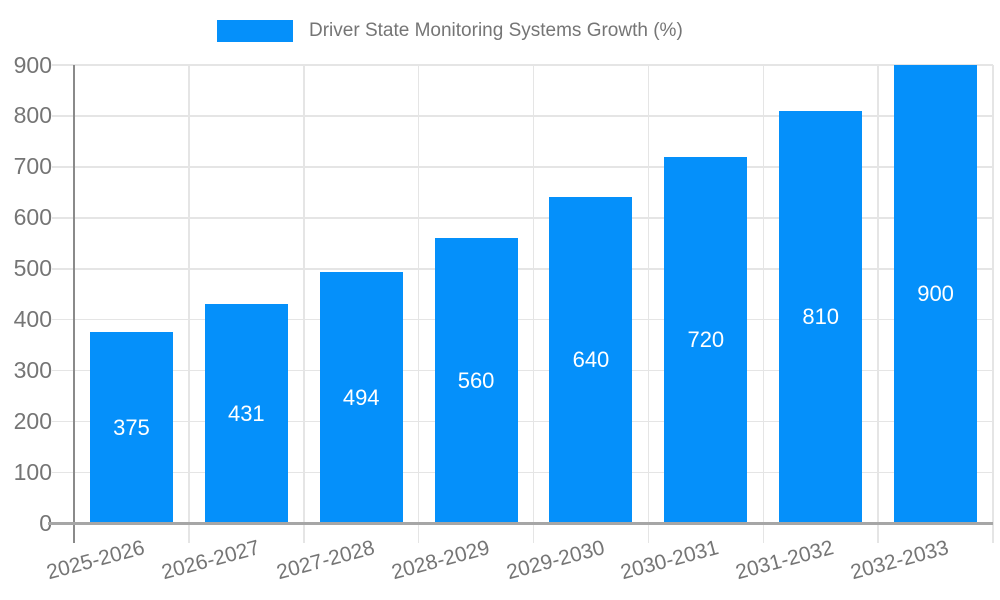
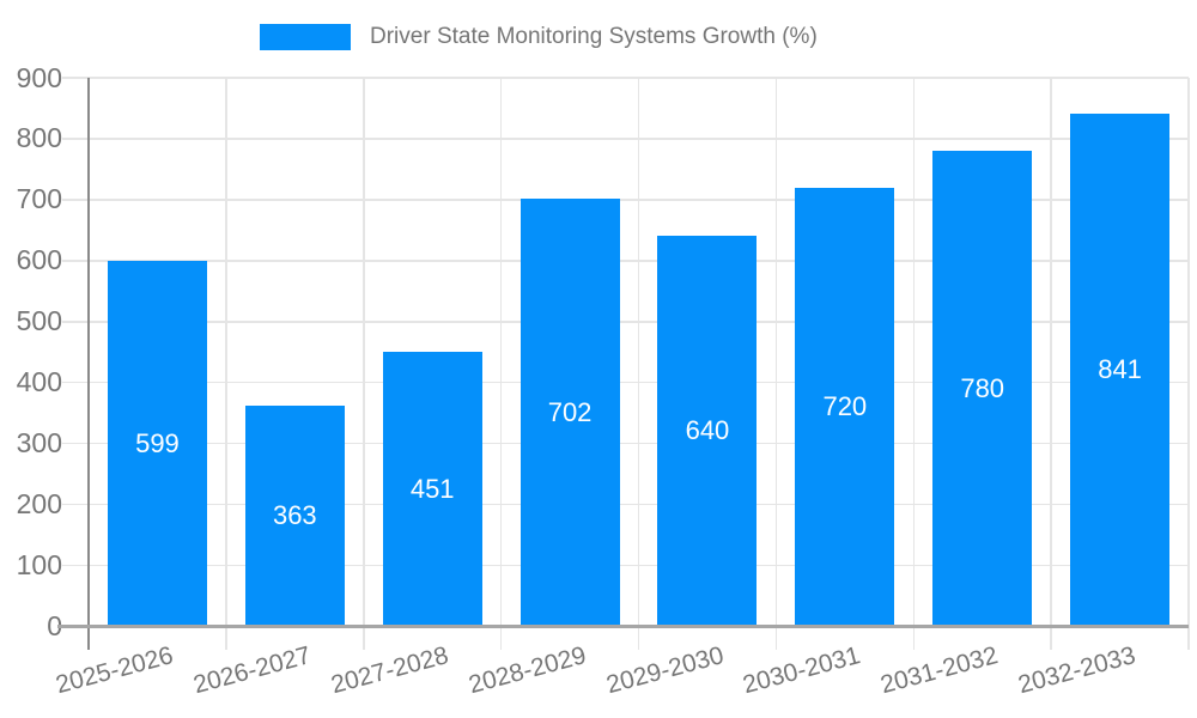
2025-2026: 375 -> 599
2026-2027: 431 -> 363
2027-2028: 494 -> 451
2028-2029: 560 -> 702
2031-2032: 810 -> 780
2032-2033: 900 -> 841
